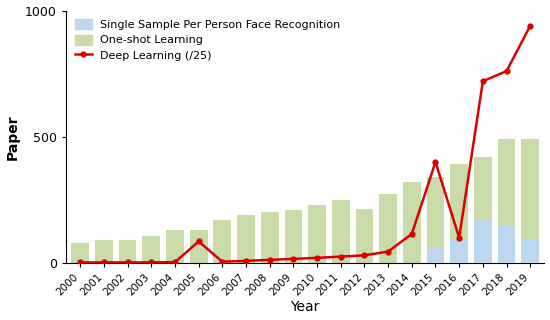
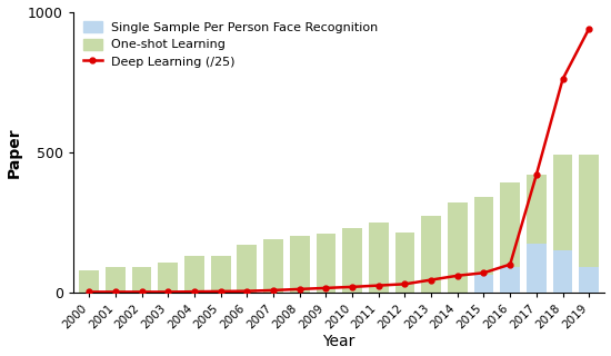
Deep Learning (/25)/2005: 85 -> 4
Deep Learning (/25)/2014: 115 -> 60
Deep Learning (/25)/2015: 400 -> 70
Deep Learning (/25)/2017: 720 -> 420
